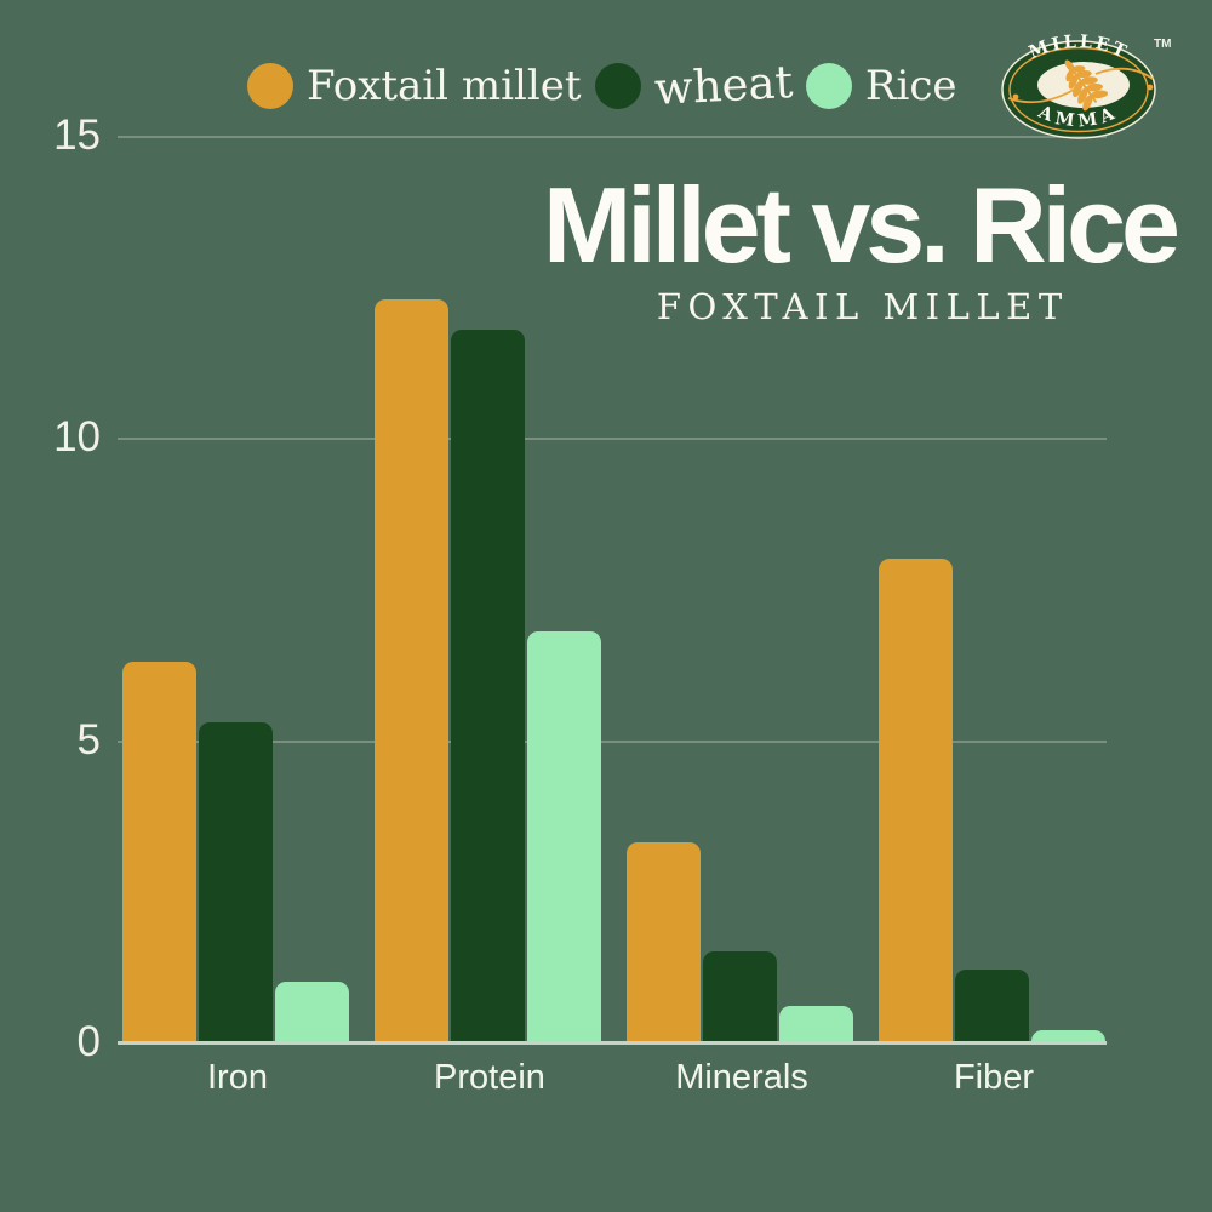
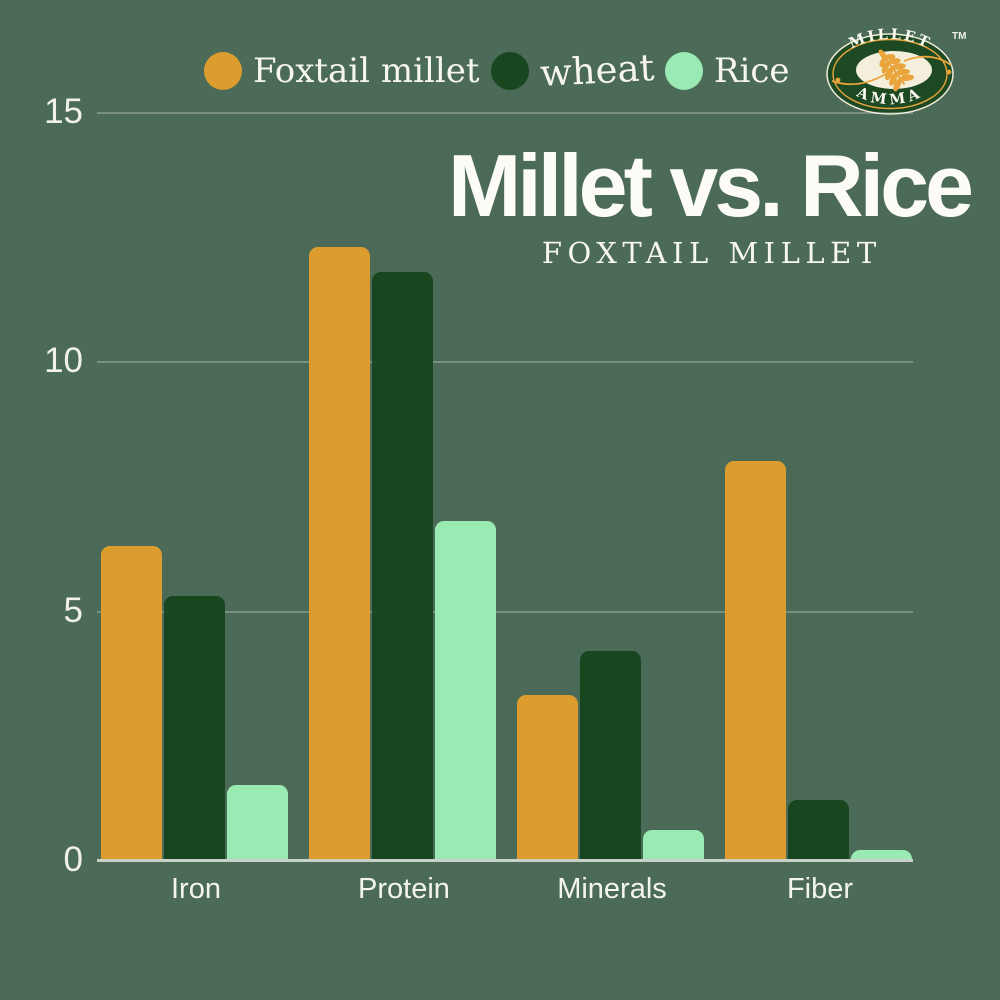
Rice/Iron: 1.0 -> 1.5
wheat/Minerals: 1.5 -> 4.2
